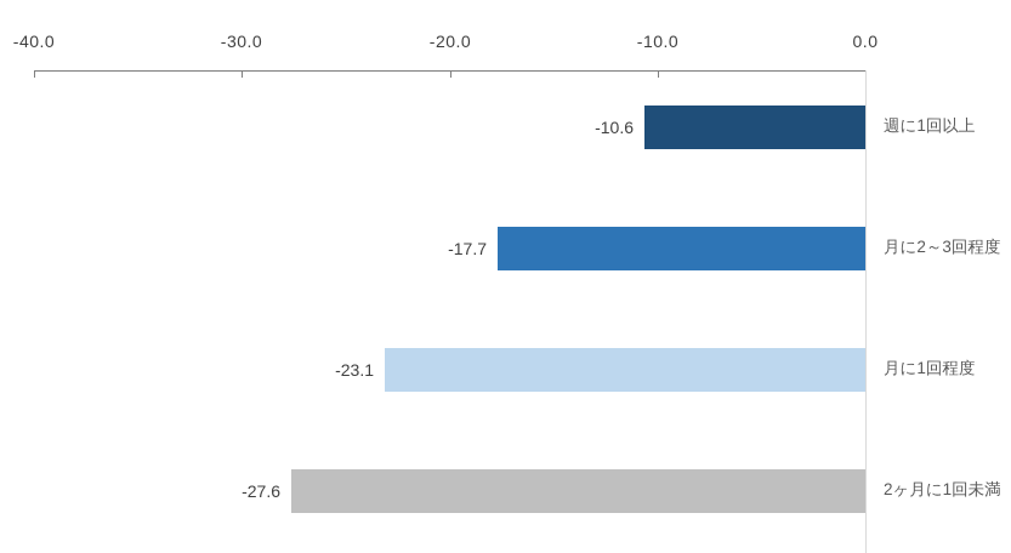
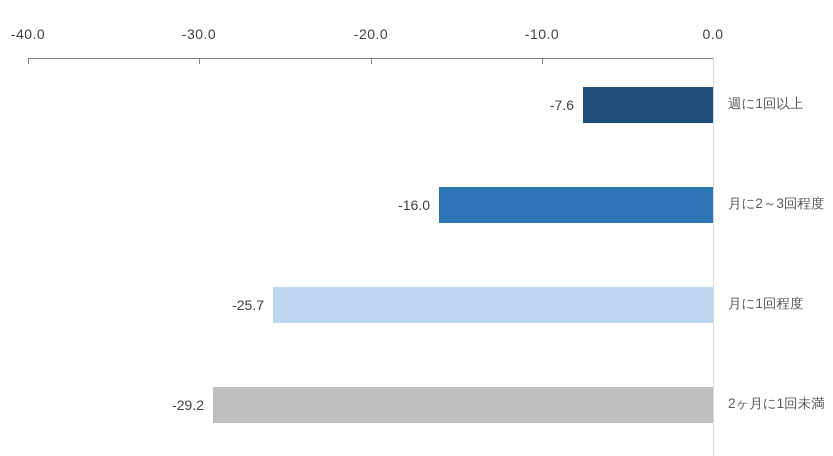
週に1回以上: -10.6 -> -7.6
月に2～3回程度: -17.7 -> -16.0
月に1回程度: -23.1 -> -25.7
2ヶ月に1回未満: -27.6 -> -29.2
